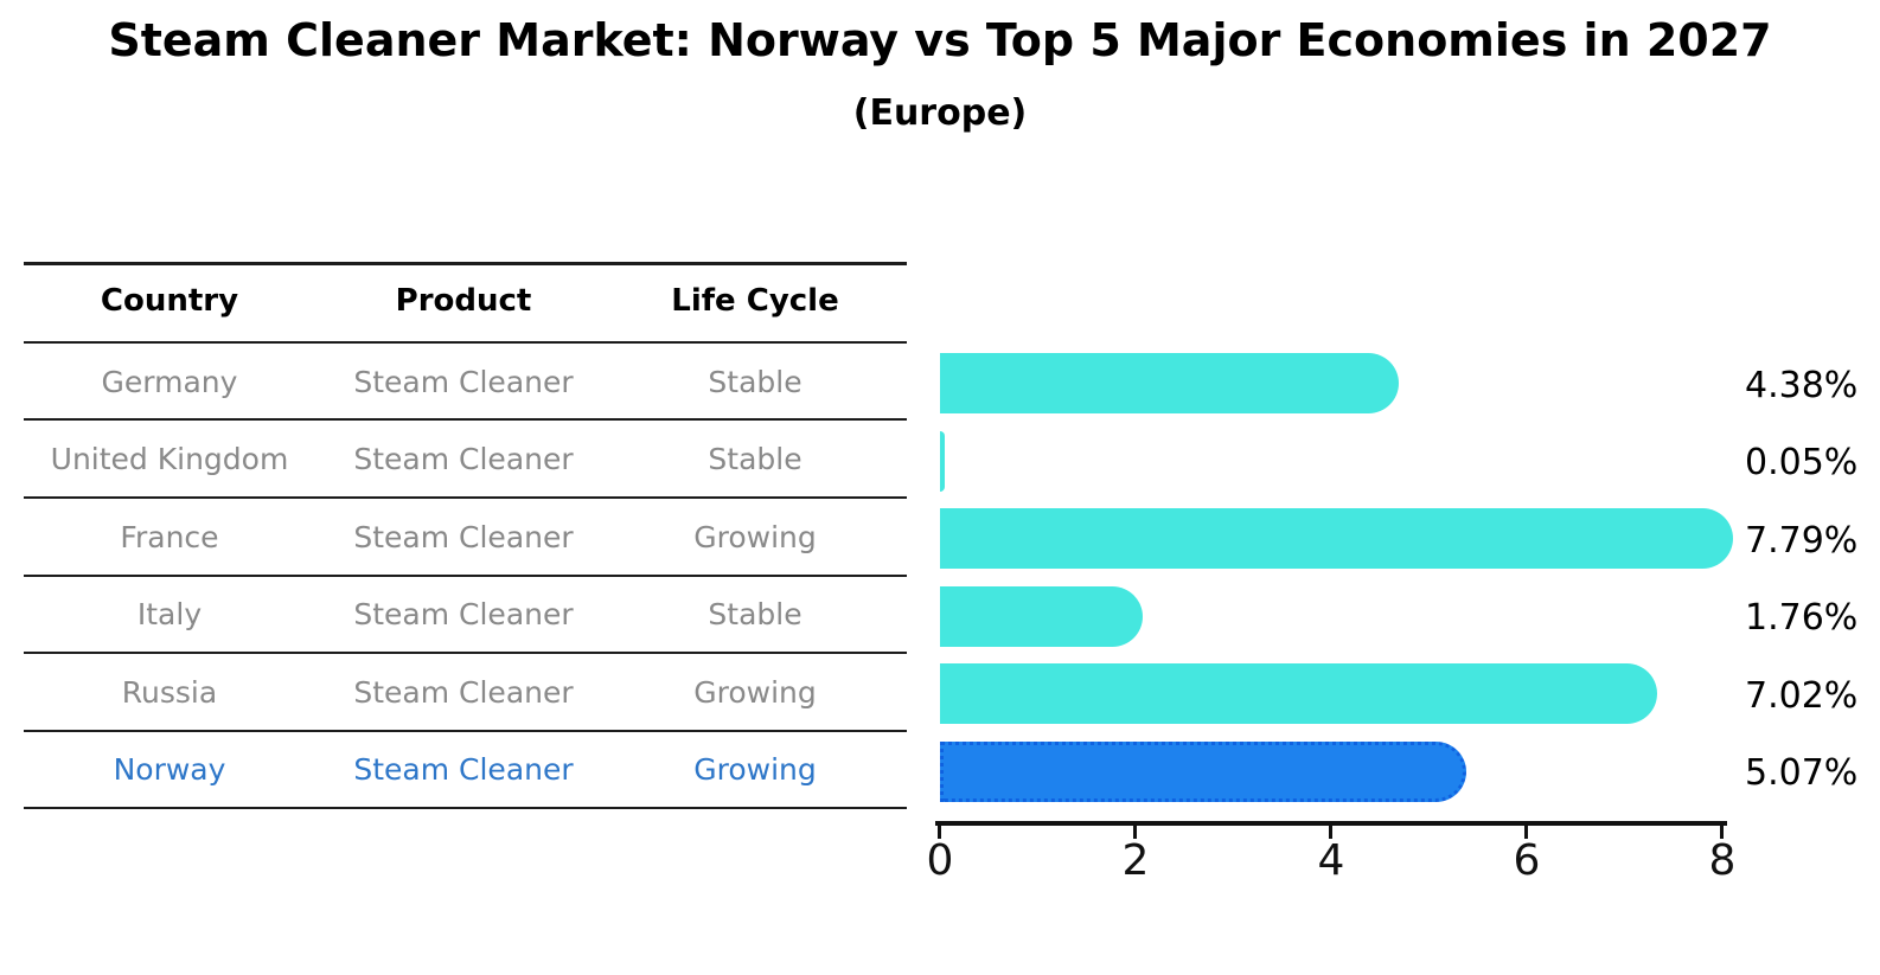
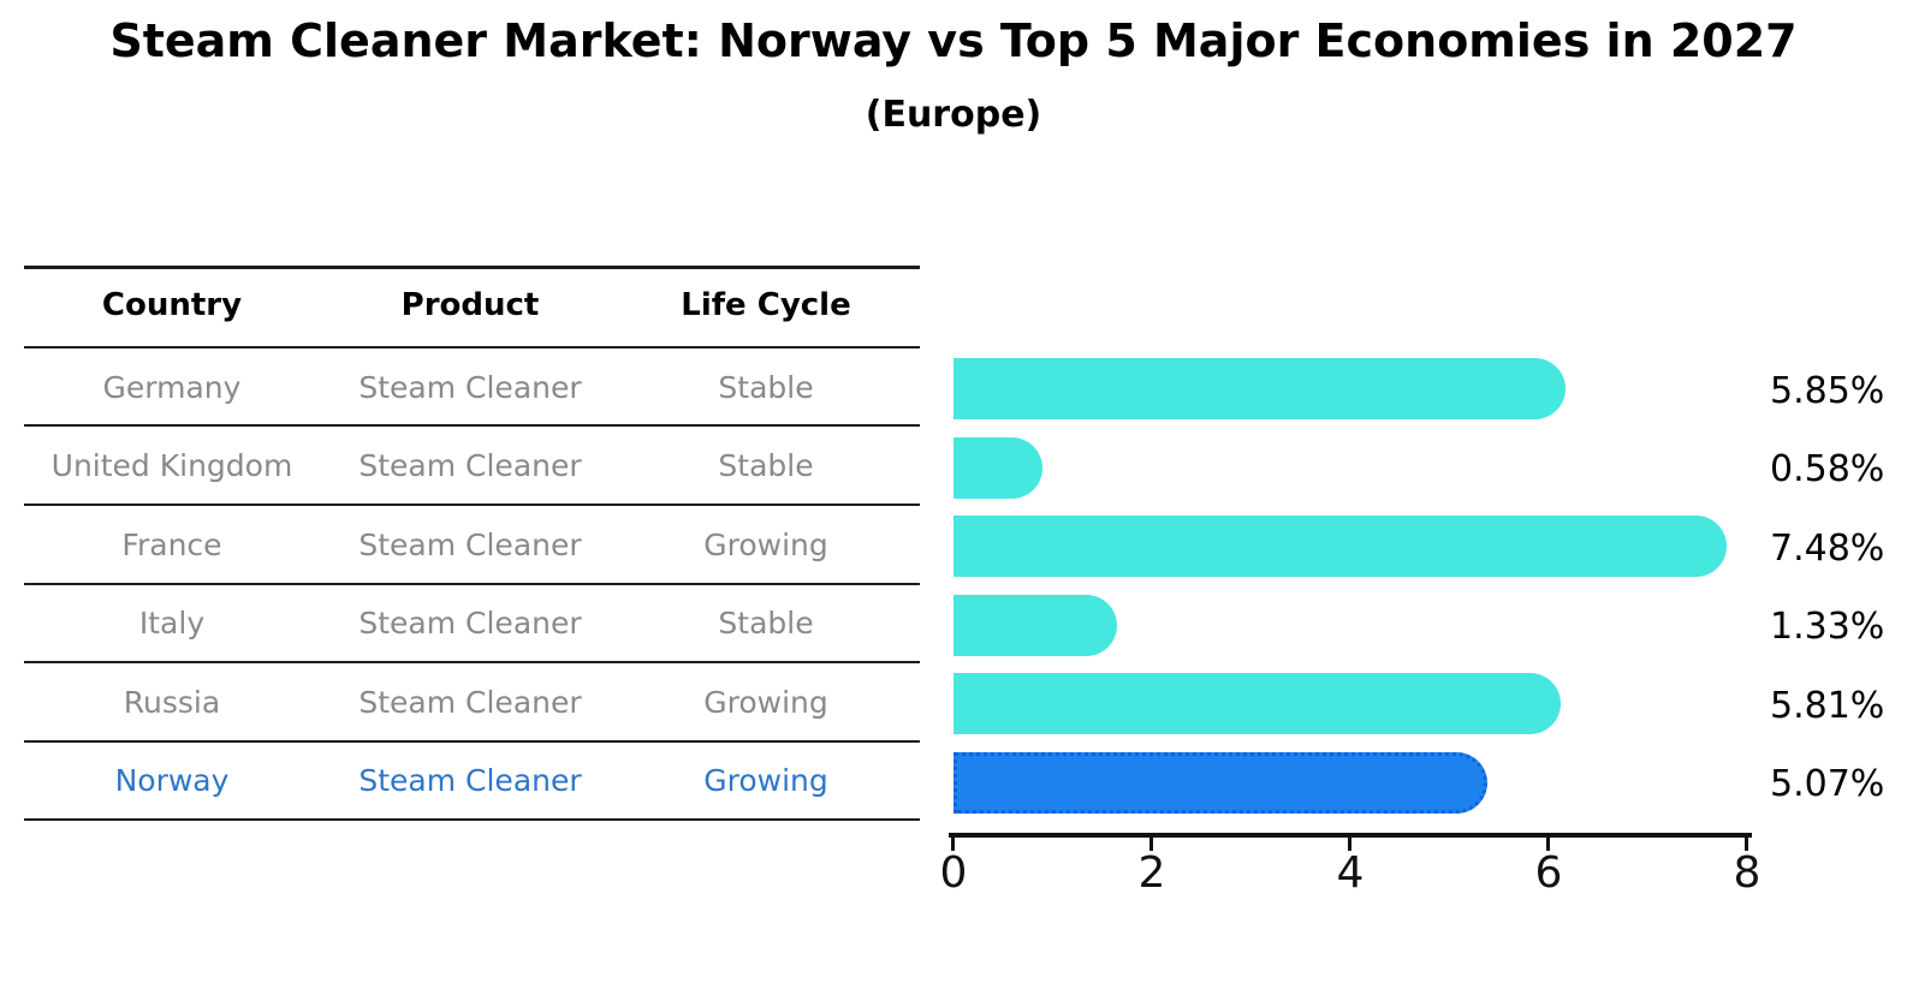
Germany: 4.38% -> 5.85%
United Kingdom: 0.05% -> 0.58%
France: 7.79% -> 7.48%
Italy: 1.76% -> 1.33%
Russia: 7.02% -> 5.81%
